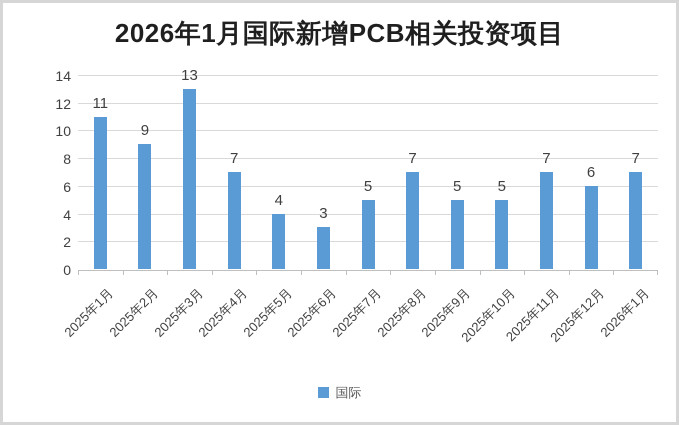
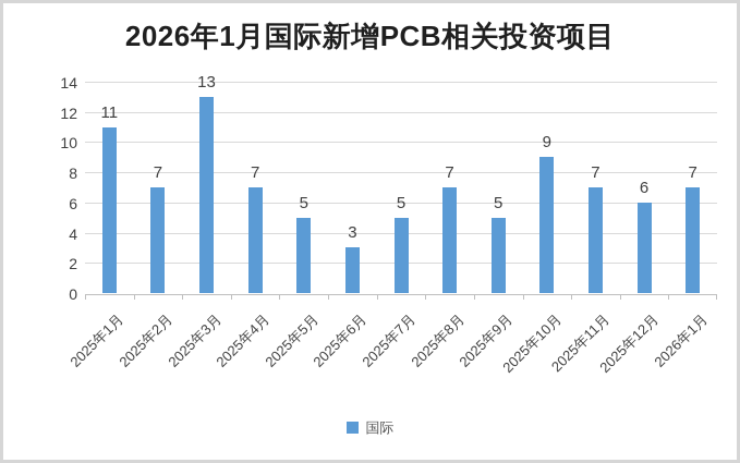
2025年2月: 9 -> 7
2025年5月: 4 -> 5
2025年10月: 5 -> 9
